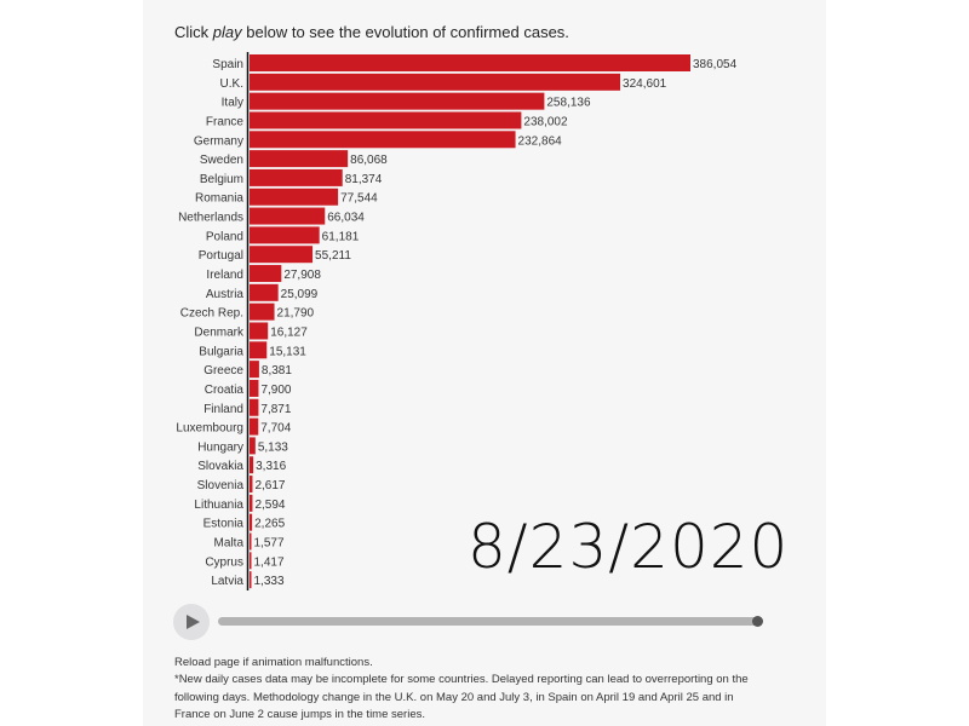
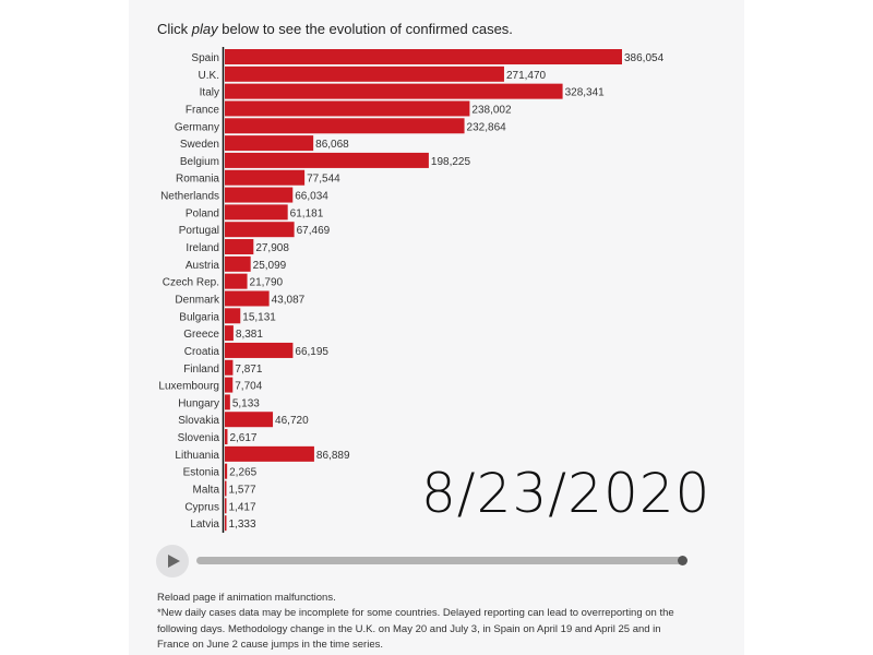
U.K.: 324,601 -> 271,470
Italy: 258,136 -> 328,341
Belgium: 81,374 -> 198,225
Portugal: 55,211 -> 67,469
Denmark: 16,127 -> 43,087
Croatia: 7,900 -> 66,195
Slovakia: 3,316 -> 46,720
Lithuania: 2,594 -> 86,889
